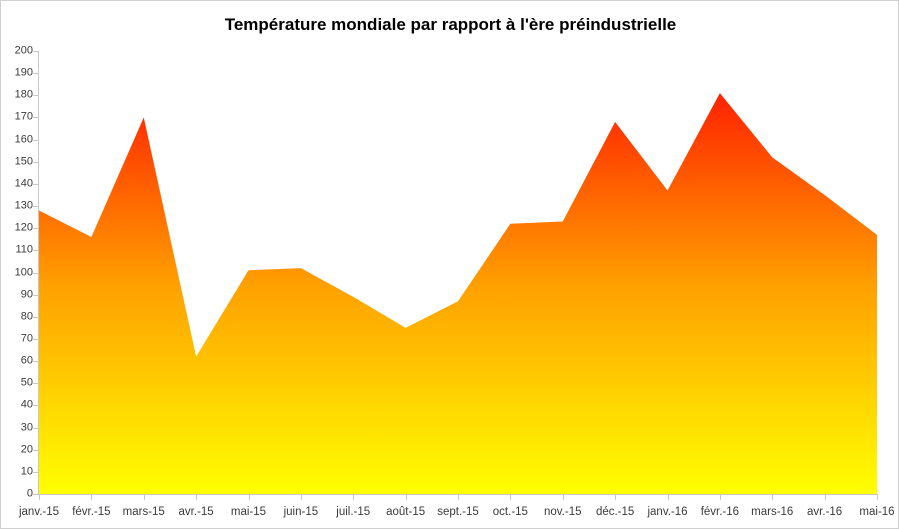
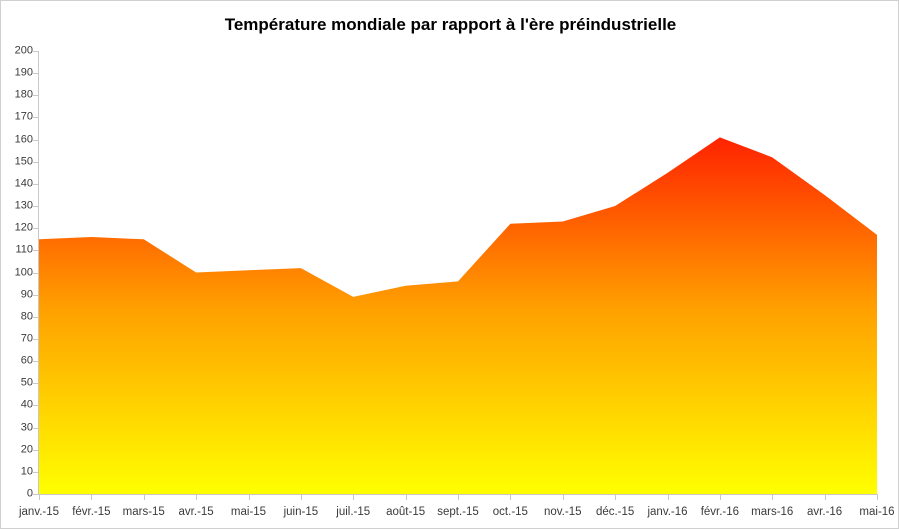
janv.-15: 128 -> 115
mars-15: 170 -> 115
avr.-15: 62 -> 100
août-15: 75 -> 94
sept.-15: 87 -> 96
déc.-15: 168 -> 130
janv.-16: 137 -> 145
févr.-16: 181 -> 161
